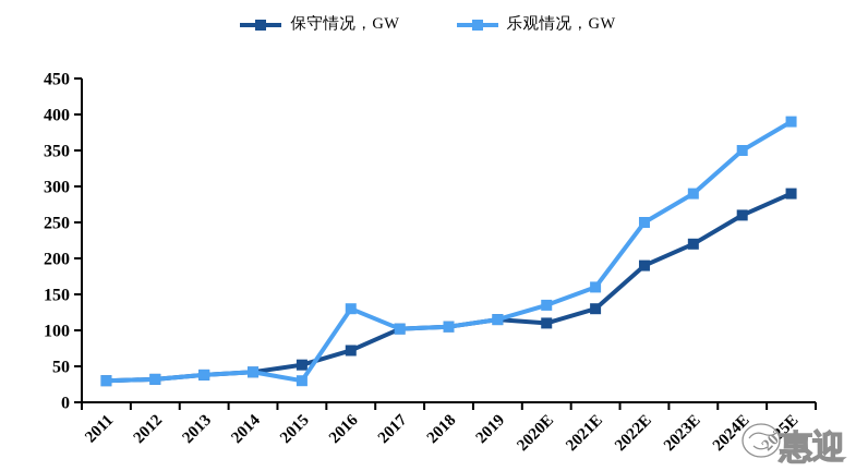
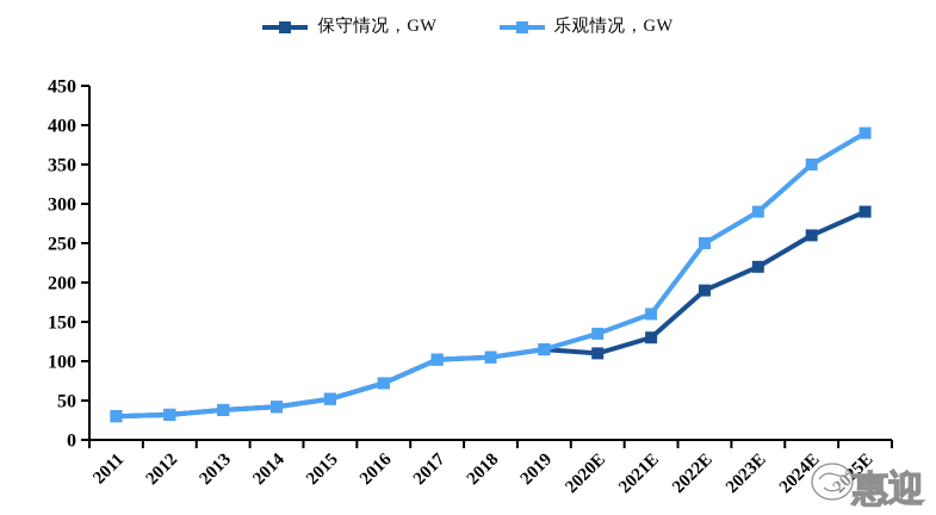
乐观情况，GW/2015: 30 -> 50
乐观情况，GW/2016: 130 -> 70
